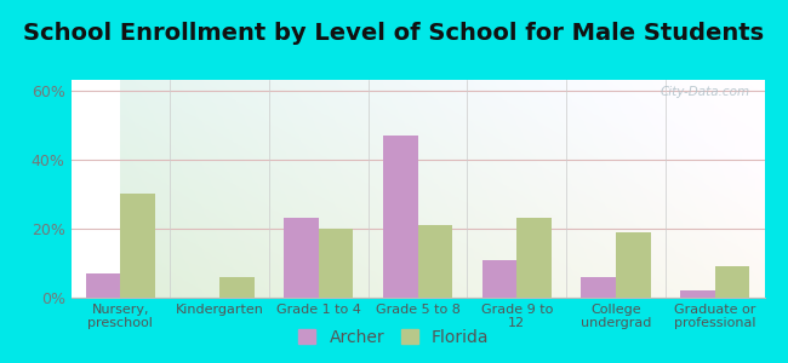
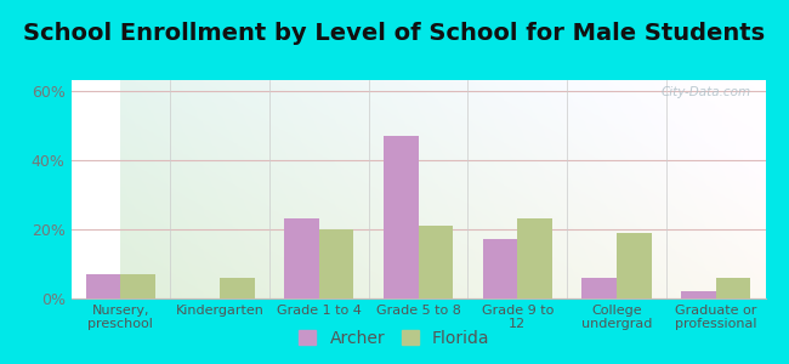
Florida/Nursery, preschool: 30% -> 7%
Archer/Grade 9 to 12: 11% -> 17%
Florida/Graduate or professional: 9% -> 6%
